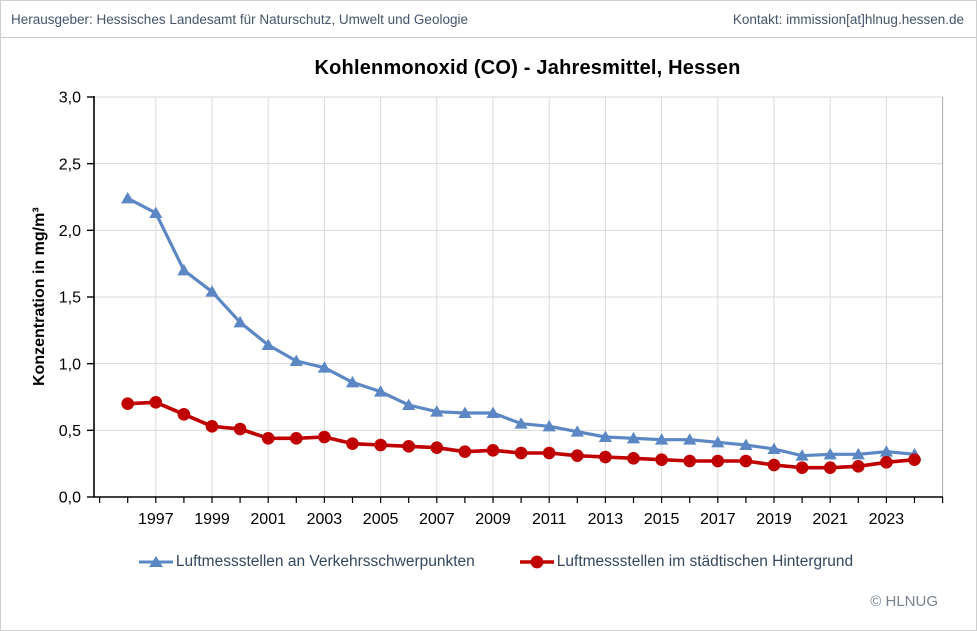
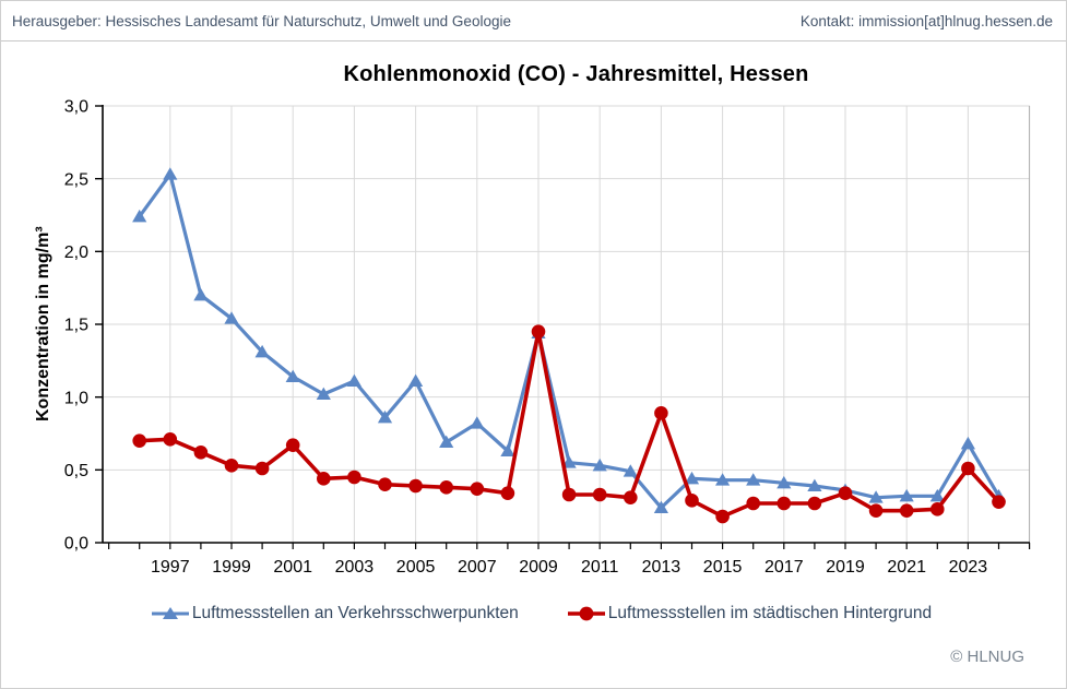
Luftmessstellen an Verkehrsschwerpunkten/1997: 2,13 -> 2,53
Luftmessstellen im städtischen Hintergrund/2001: 0,44 -> 0,67
Luftmessstellen an Verkehrsschwerpunkten/2003: 0,97 -> 1,11
Luftmessstellen an Verkehrsschwerpunkten/2005: 0,79 -> 1,11
Luftmessstellen an Verkehrsschwerpunkten/2007: 0,64 -> 0,82
Luftmessstellen an Verkehrsschwerpunkten/2009: 0,63 -> 1,44
Luftmessstellen im städtischen Hintergrund/2009: 0,35 -> 1,45
Luftmessstellen an Verkehrsschwerpunkten/2013: 0,45 -> 0,24
Luftmessstellen im städtischen Hintergrund/2013: 0,30 -> 0,89
Luftmessstellen im städtischen Hintergrund/2015: 0,28 -> 0,18
Luftmessstellen im städtischen Hintergrund/2019: 0,24 -> 0,34
Luftmessstellen an Verkehrsschwerpunkten/2023: 0,34 -> 0,68
Luftmessstellen im städtischen Hintergrund/2023: 0,26 -> 0,51
